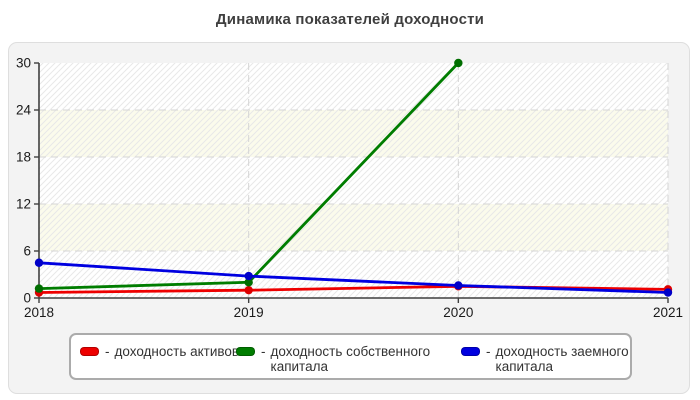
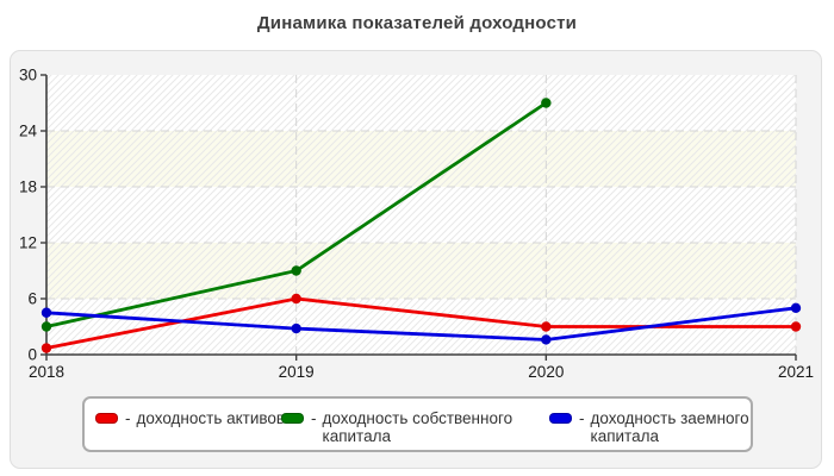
доходность собственного капитала/2018: 1 -> 3
доходность активов/2019: 1 -> 6
доходность собственного капитала/2019: 2 -> 9
доходность активов/2020: 2 -> 3
доходность собственного капитала/2020: 30 -> 27
доходность активов/2021: 1 -> 3
доходность заемного капитала/2021: 1 -> 5
